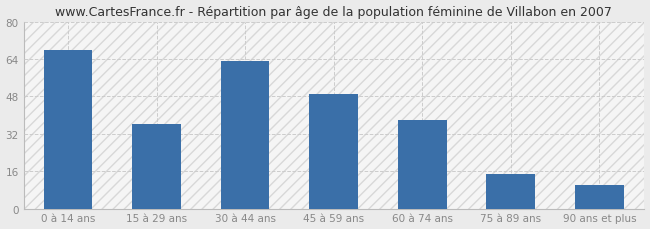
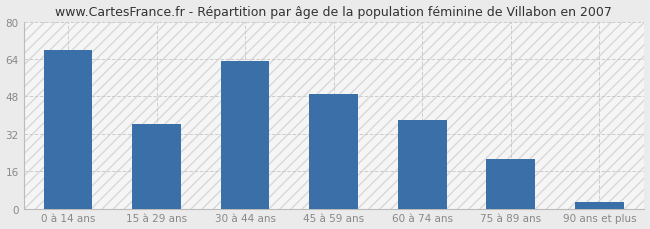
75 à 89 ans: 15 -> 21
90 ans et plus: 10 -> 3
